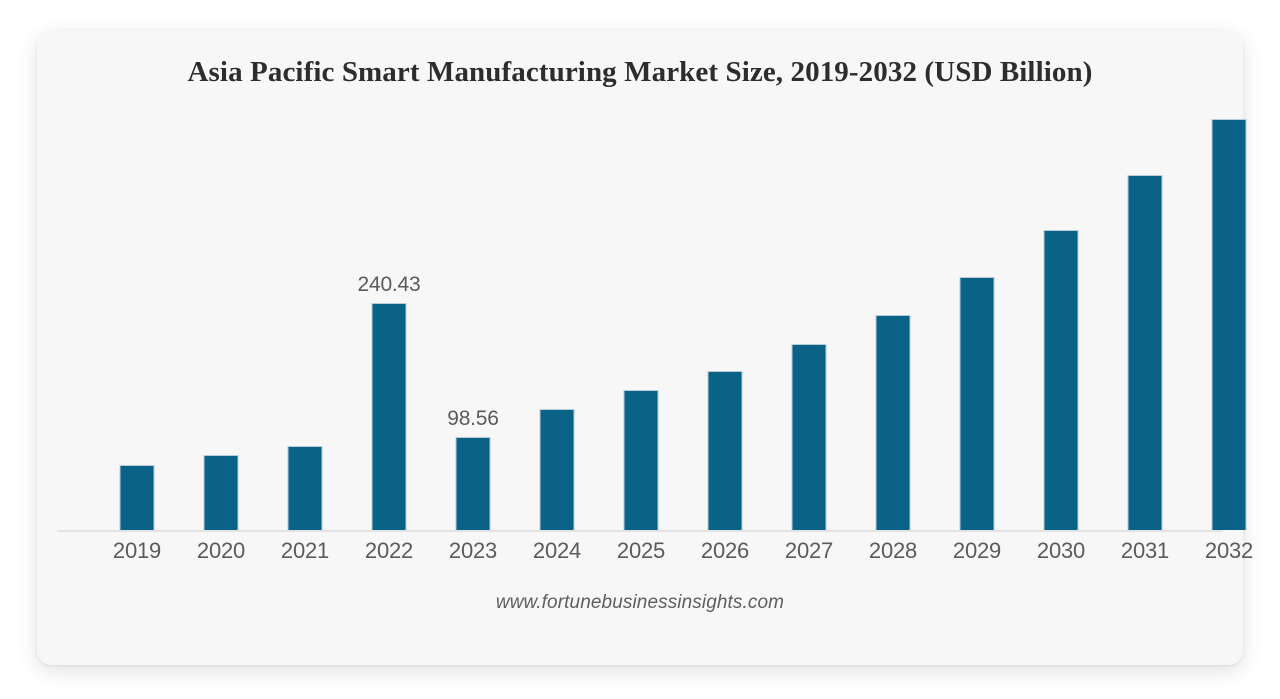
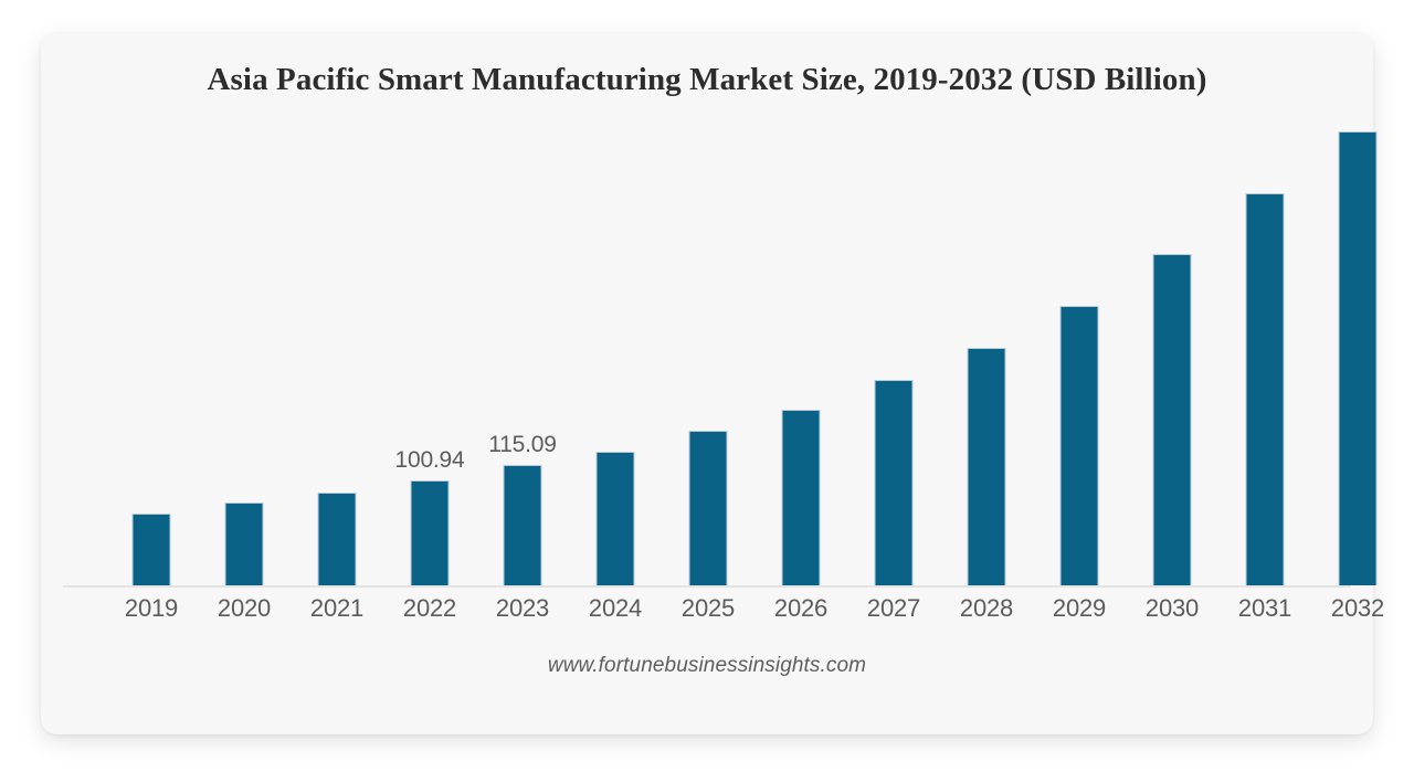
2022: 240.43 -> 100.94
2023: 98.56 -> 115.09
